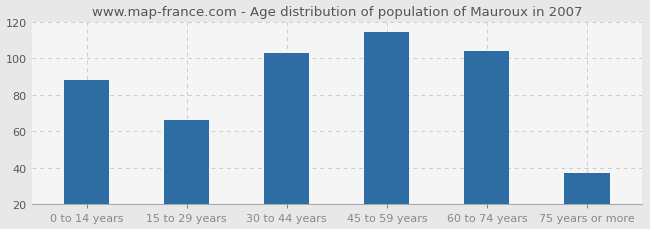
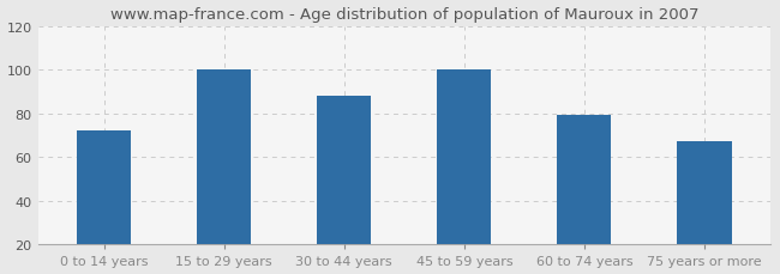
0 to 14 years: 88 -> 72
15 to 29 years: 66 -> 100
30 to 44 years: 103 -> 88
45 to 59 years: 114 -> 100
60 to 74 years: 104 -> 79
75 years or more: 37 -> 67
